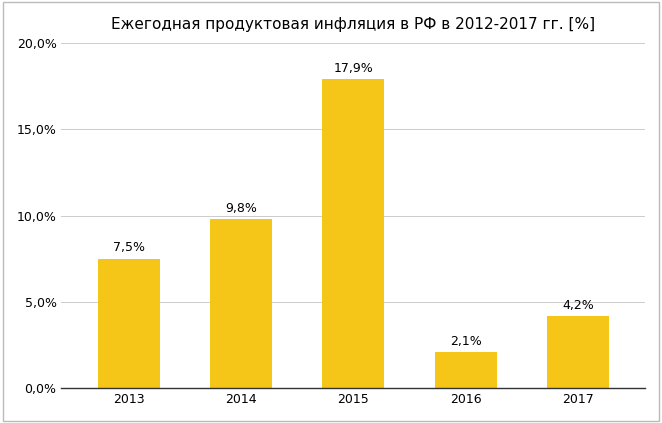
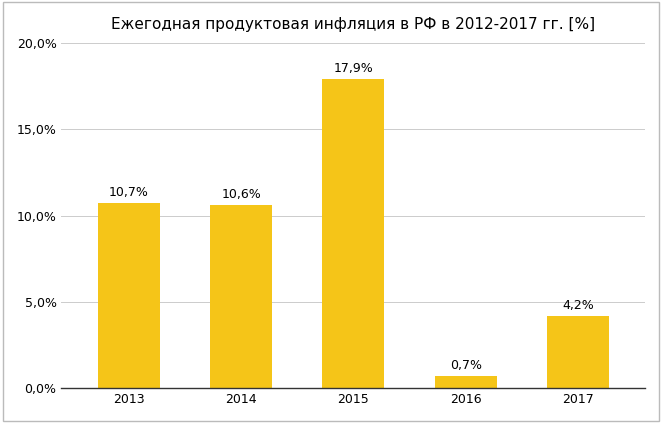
2013: 7,5% -> 10,7%
2014: 9,8% -> 10,6%
2016: 2,1% -> 0,7%
